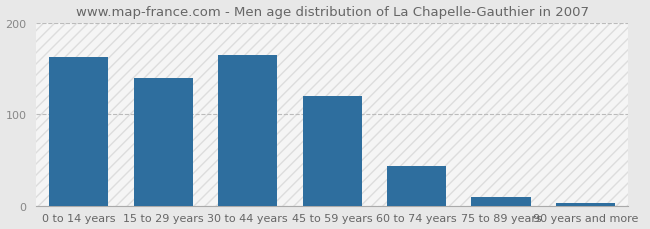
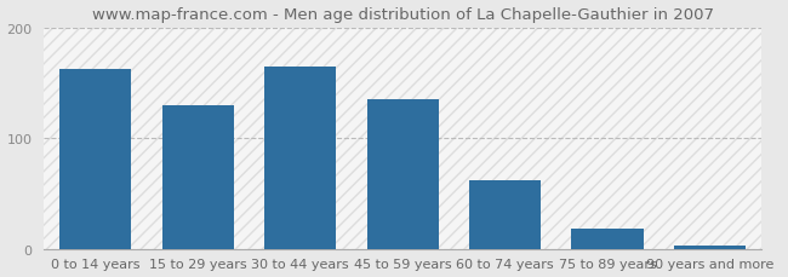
15 to 29 years: 140 -> 130
45 to 59 years: 120 -> 135
60 to 74 years: 44 -> 62
75 to 89 years: 10 -> 18
